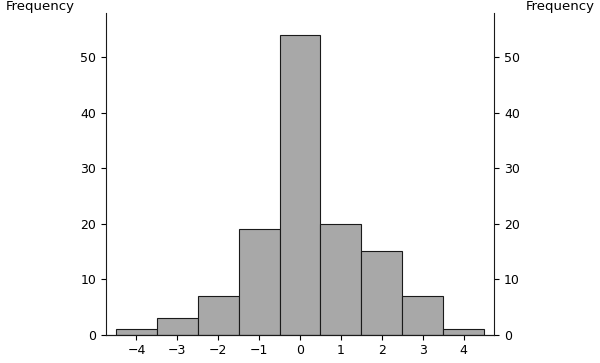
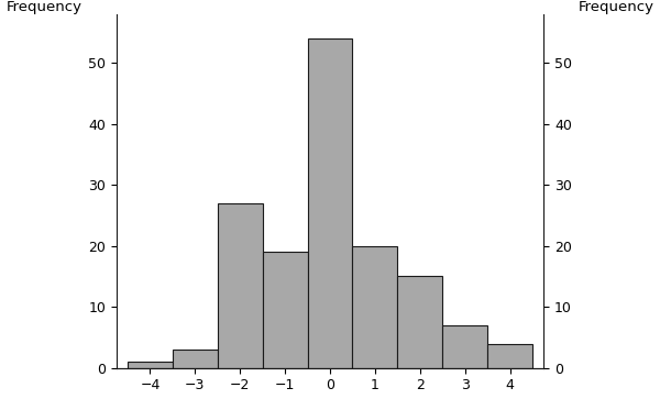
−2: 7 -> 27
4: 1 -> 4
